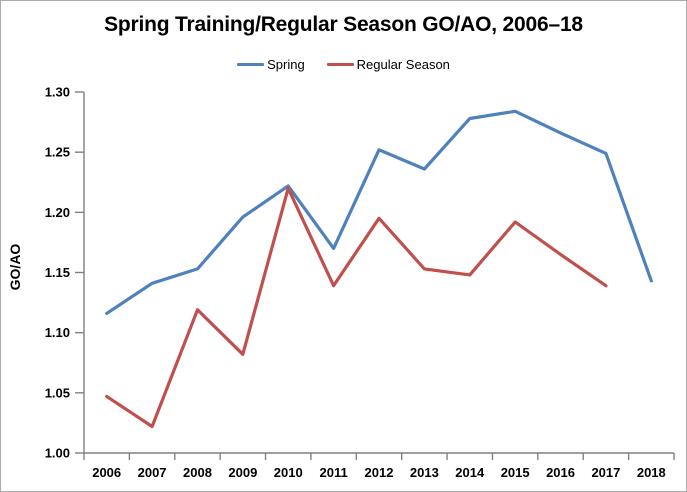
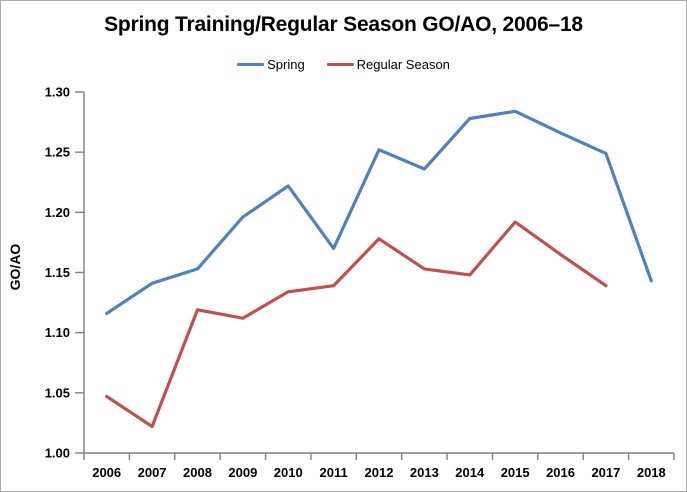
Regular Season/2009: 1.082 -> 1.112
Regular Season/2010: 1.220 -> 1.134
Regular Season/2012: 1.195 -> 1.178
